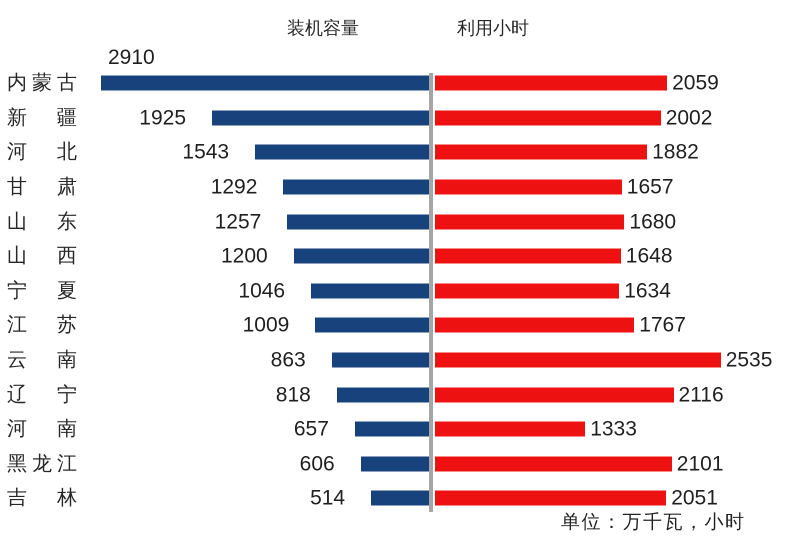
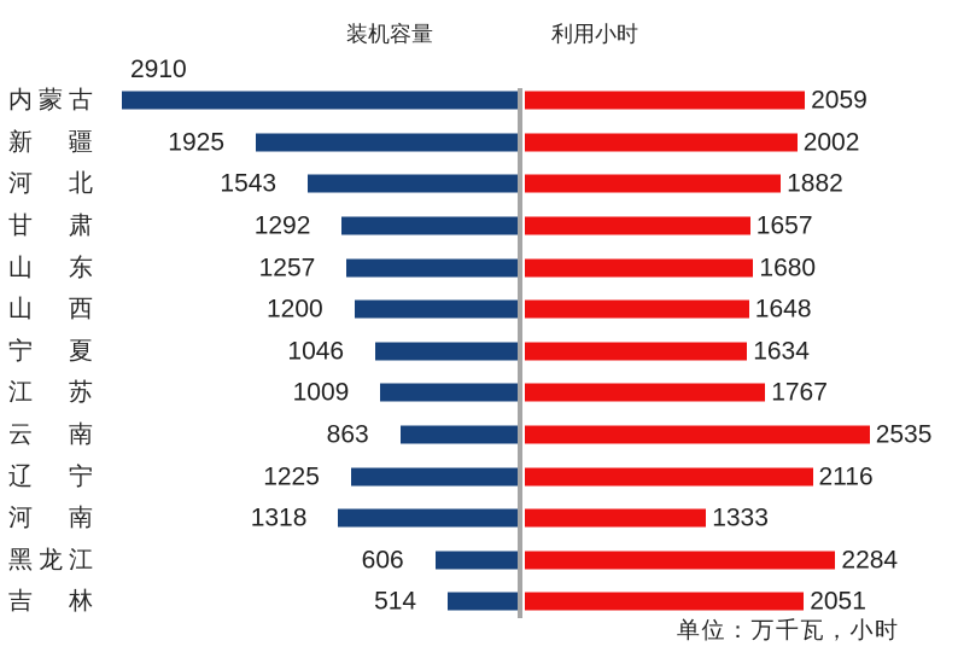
装机容量/辽宁: 818 -> 1225
装机容量/河南: 657 -> 1318
利用小时/黑龙江: 2101 -> 2284
